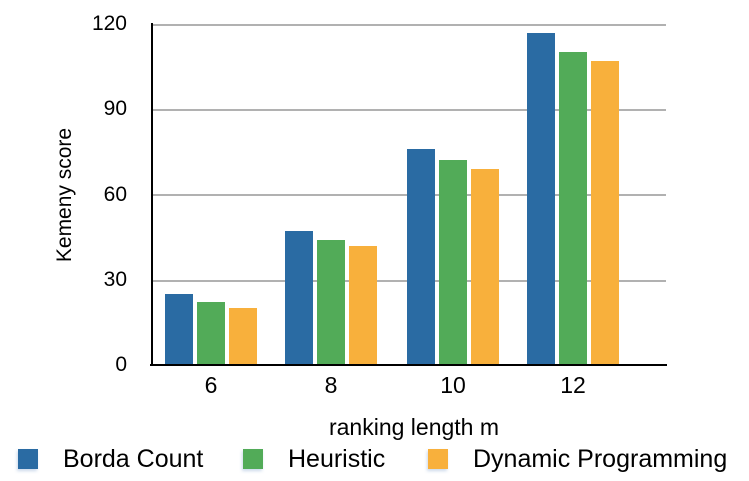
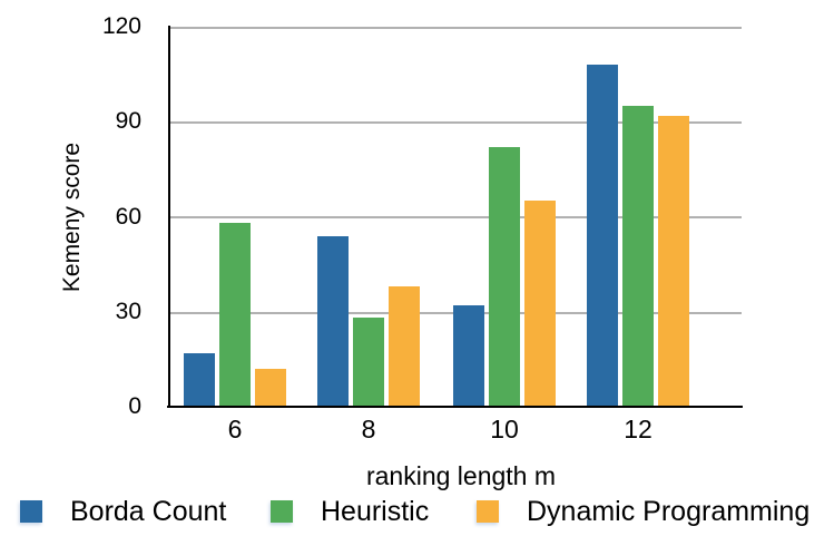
Borda Count/6: 25 -> 17
Heuristic/6: 22 -> 58
Dynamic Programming/6: 20 -> 12
Borda Count/8: 47 -> 54
Heuristic/8: 44 -> 28
Dynamic Programming/8: 42 -> 38
Borda Count/10: 76 -> 32
Heuristic/10: 72 -> 82
Dynamic Programming/10: 69 -> 65
Borda Count/12: 117 -> 108
Heuristic/12: 110 -> 95
Dynamic Programming/12: 107 -> 92
